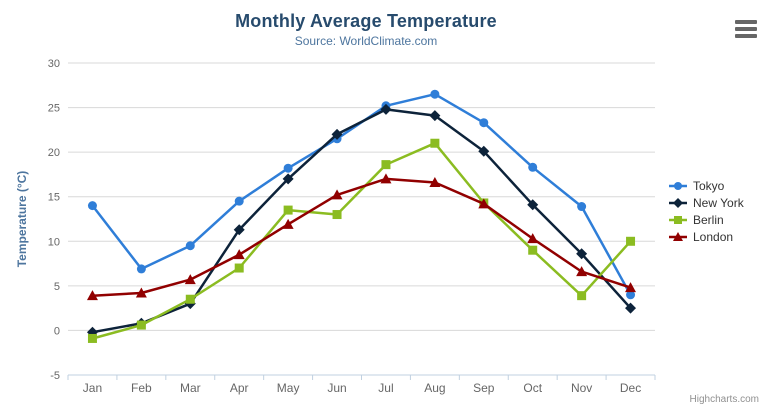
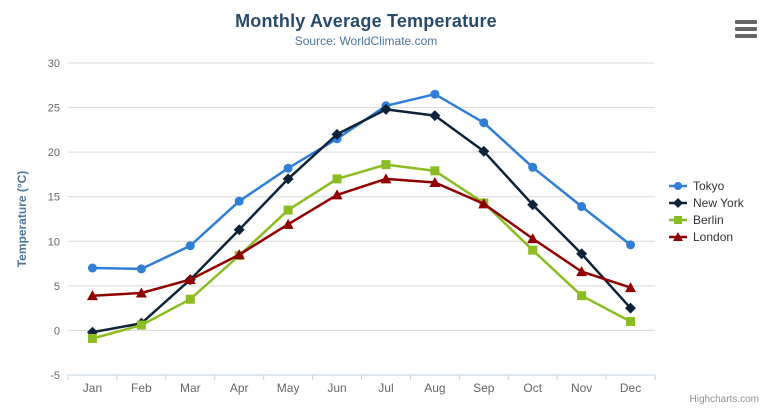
Tokyo/Jan: 14 -> 7
New York/Mar: 3 -> 6
Berlin/Apr: 7 -> 8
Berlin/Jun: 13 -> 17
Berlin/Aug: 21 -> 18
Tokyo/Dec: 4 -> 10
Berlin/Dec: 10 -> 1
